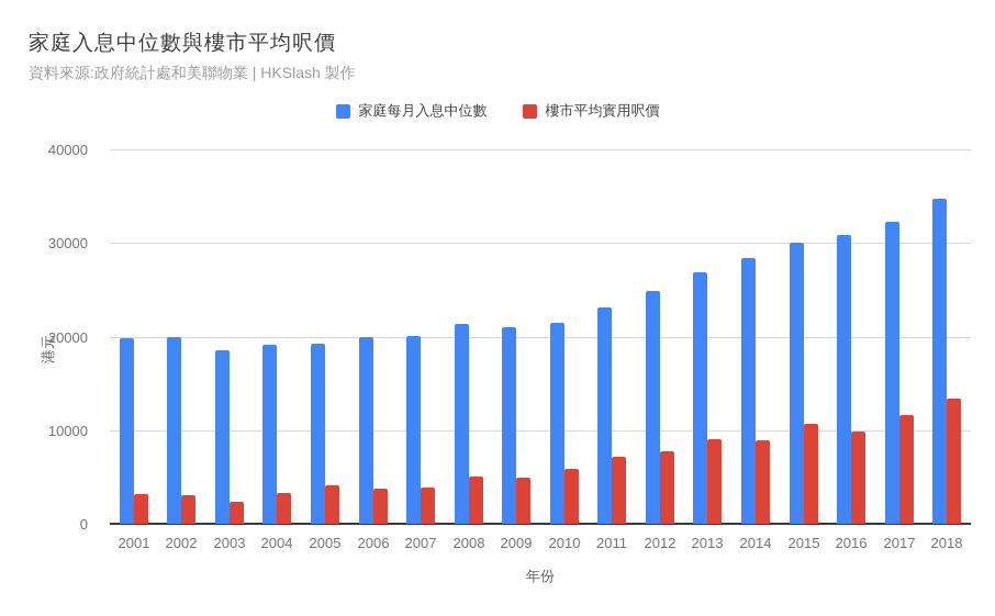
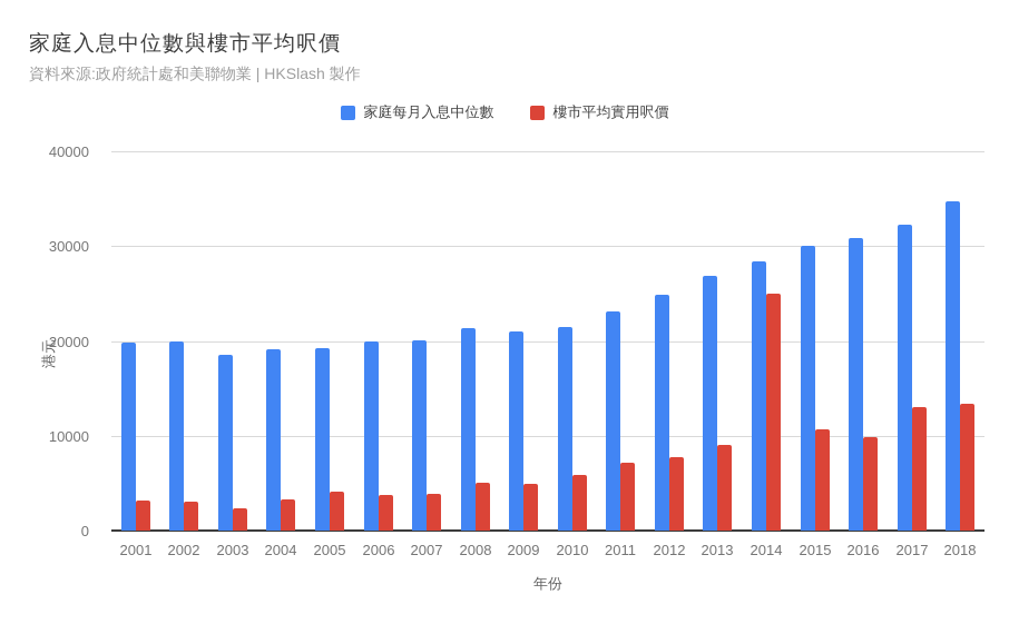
樓市平均實用呎價/2014: 9000 -> 25000
樓市平均實用呎價/2017: 12000 -> 13000
